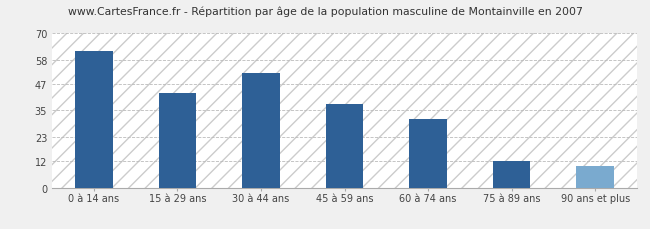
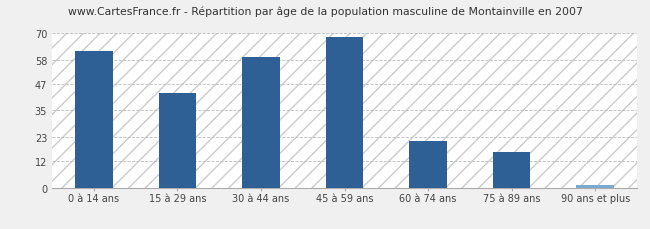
30 à 44 ans: 52 -> 59
45 à 59 ans: 38 -> 68
60 à 74 ans: 31 -> 21
75 à 89 ans: 12 -> 16
90 ans et plus: 10 -> 1
